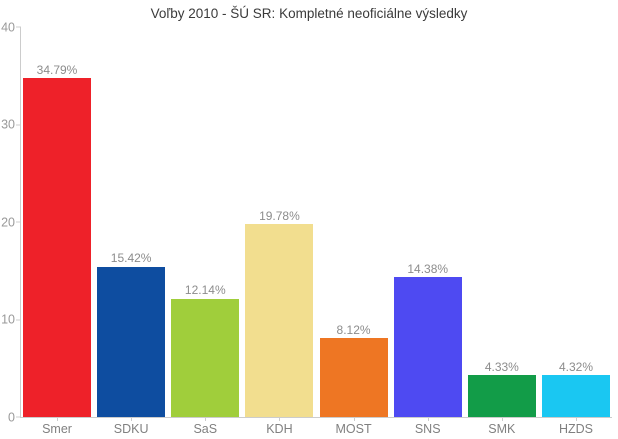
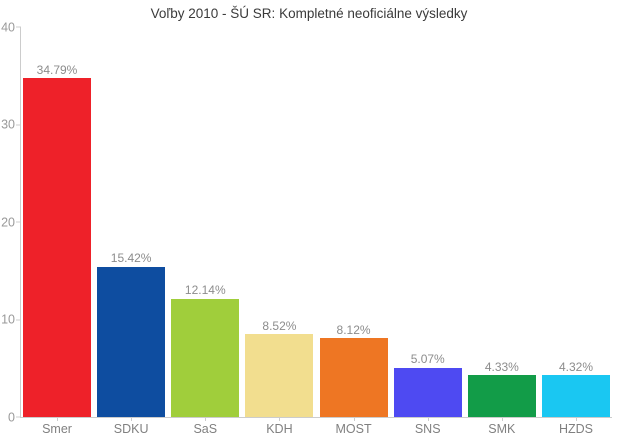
KDH: 19.78% -> 8.52%
SNS: 14.38% -> 5.07%
